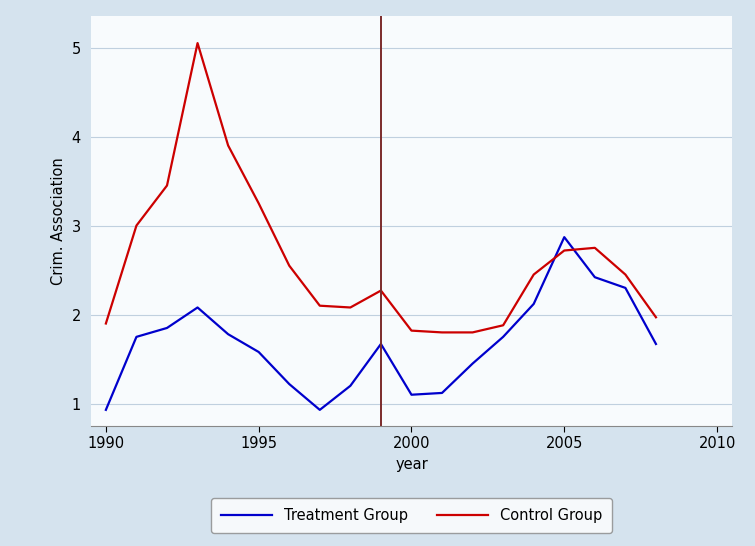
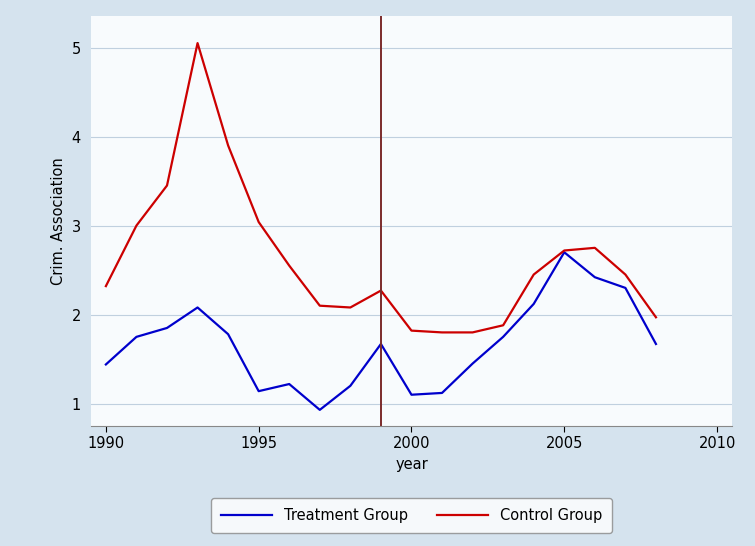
Treatment Group/1990: 0.93 -> 1.44
Control Group/1990: 1.90 -> 2.32
Treatment Group/1995: 1.58 -> 1.14
Control Group/1995: 3.25 -> 3.04
Treatment Group/2005: 2.87 -> 2.70
